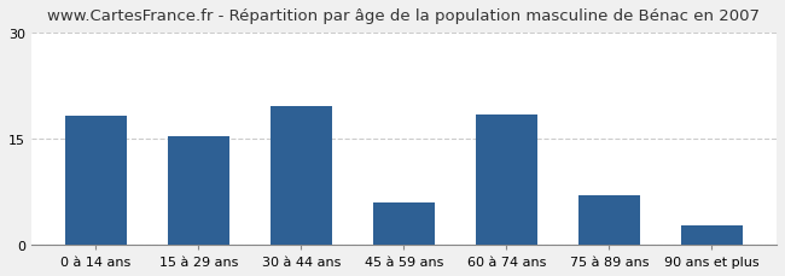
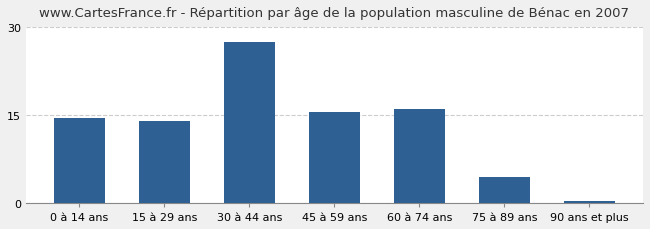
0 à 14 ans: 18.2 -> 14.5
15 à 29 ans: 15.4 -> 14.0
30 à 44 ans: 19.6 -> 27.5
45 à 59 ans: 6.0 -> 15.5
60 à 74 ans: 18.4 -> 16.0
75 à 89 ans: 7.0 -> 4.5
90 ans et plus: 2.8 -> 0.3
